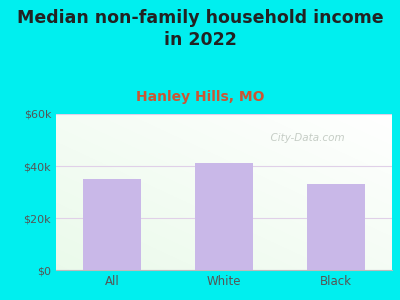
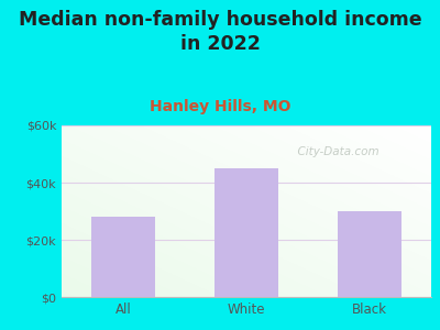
All: $35k -> $28k
White: $41k -> $45k
Black: $33k -> $30k
